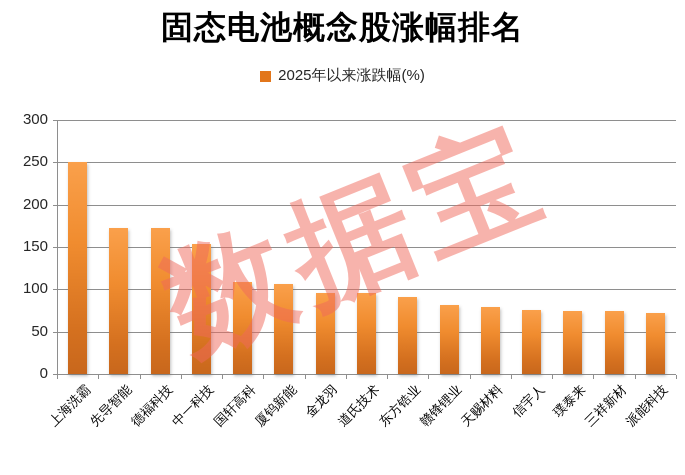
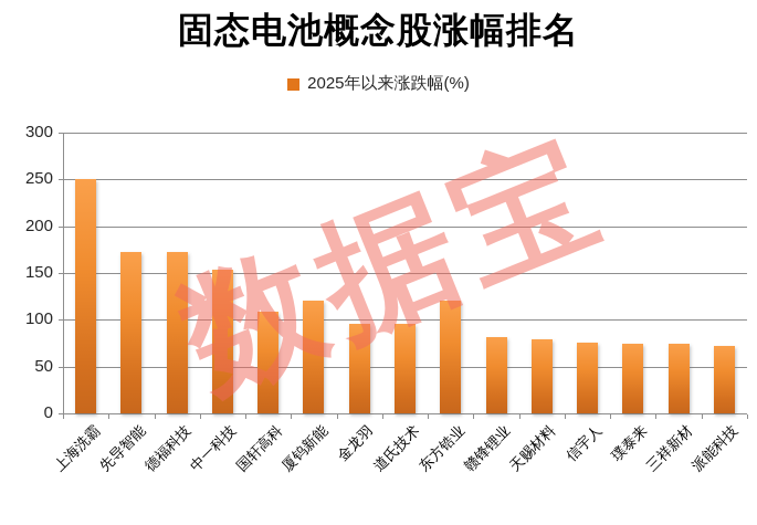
厦钨新能: 110 -> 120
东方锆业: 90 -> 120
